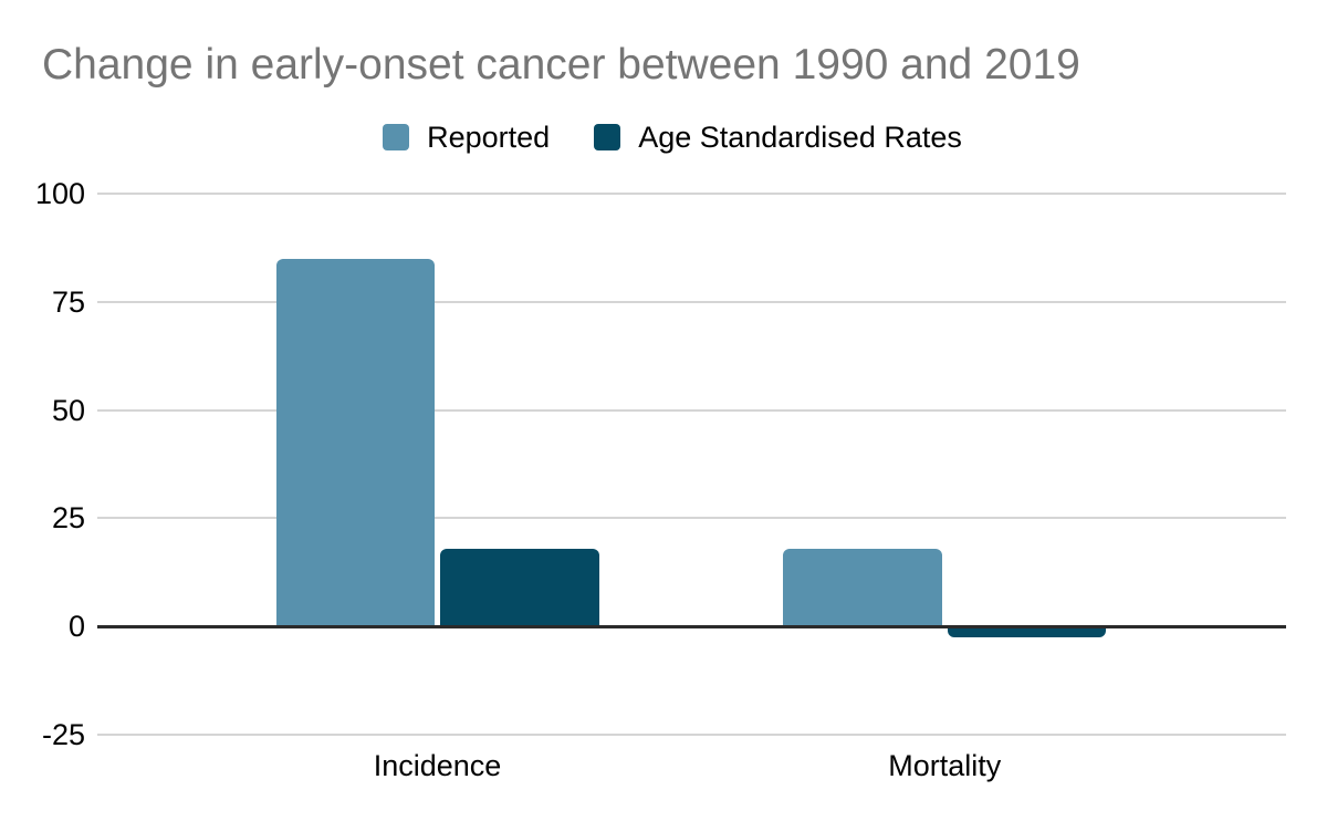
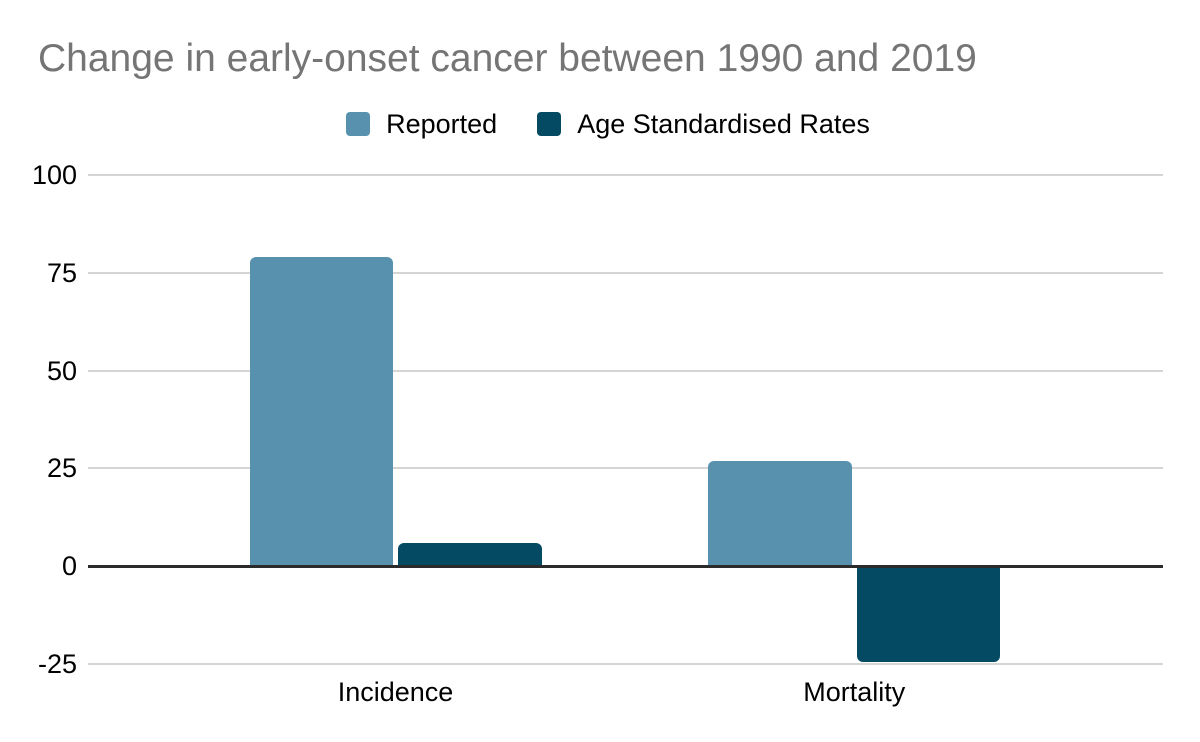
Reported/Incidence: 85 -> 79
Age Standardised Rates/Incidence: 18 -> 6
Reported/Mortality: 18 -> 27
Age Standardised Rates/Mortality: -2 -> -24
